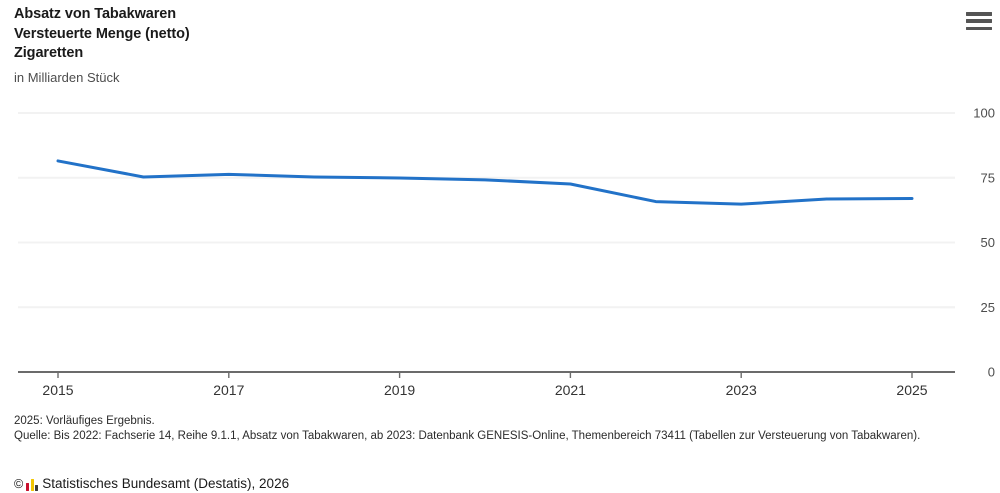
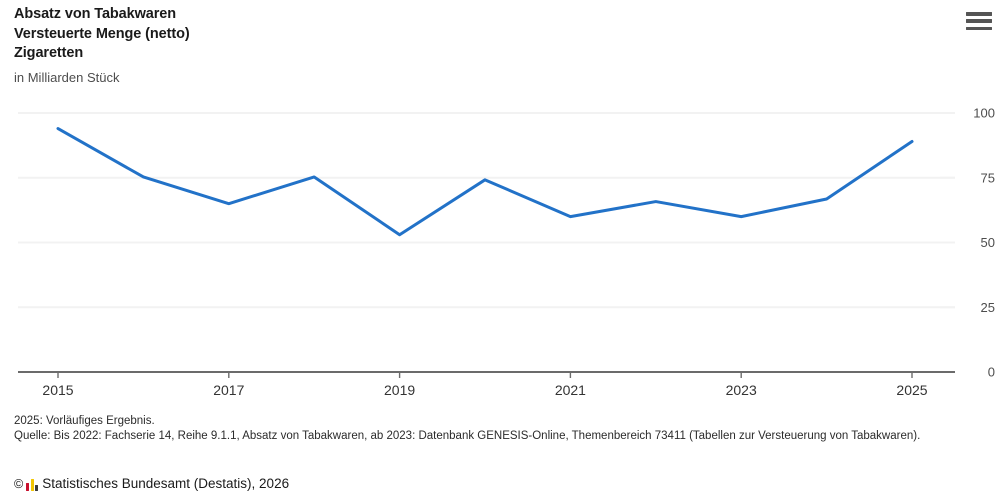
2015: 82 -> 94
2017: 76 -> 65
2019: 75 -> 53
2021: 73 -> 60
2023: 65 -> 60
2025: 67 -> 89
